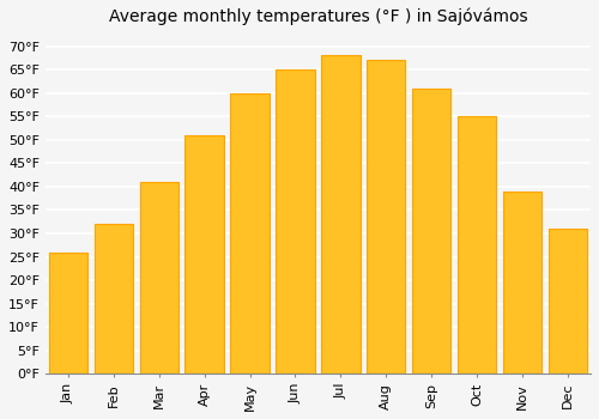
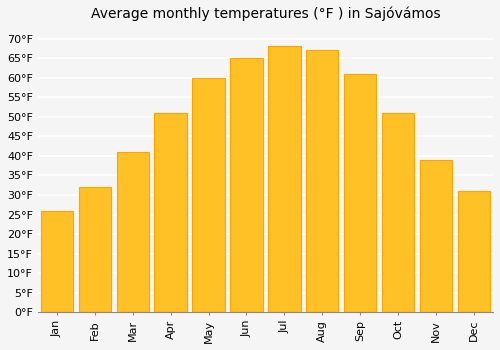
Oct: 55°F -> 51°F
